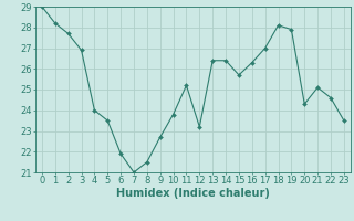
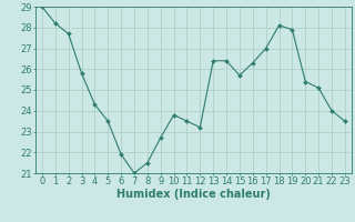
3: 26.9 -> 25.8
4: 24.0 -> 24.3
11: 25.2 -> 23.5
20: 24.3 -> 25.4
22: 24.6 -> 24.0
